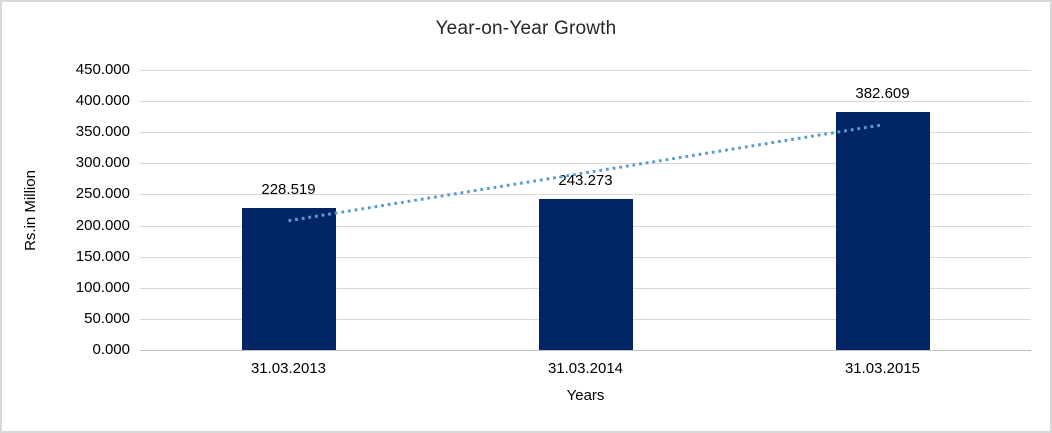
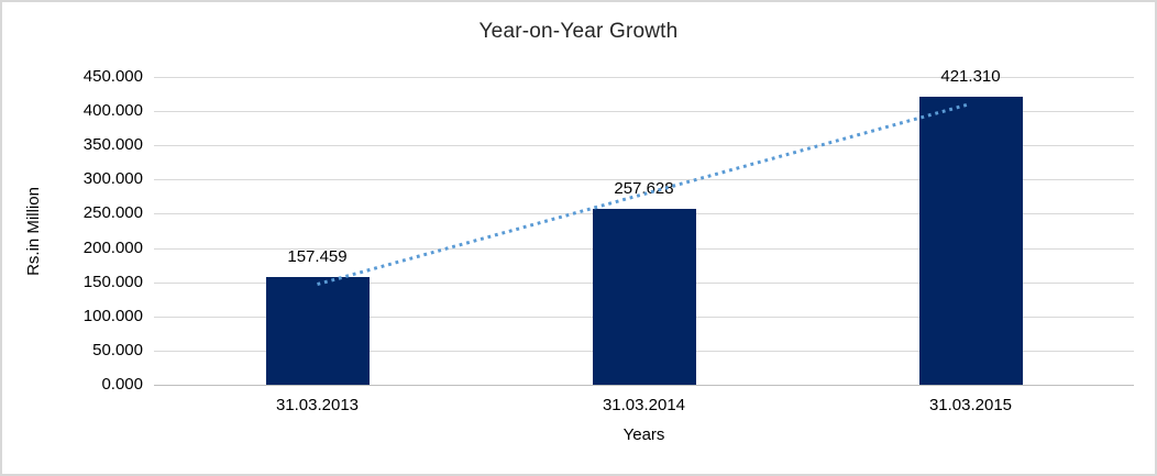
31.03.2013: 228.519 -> 157.459
31.03.2014: 243.273 -> 257.628
31.03.2015: 382.609 -> 421.310
